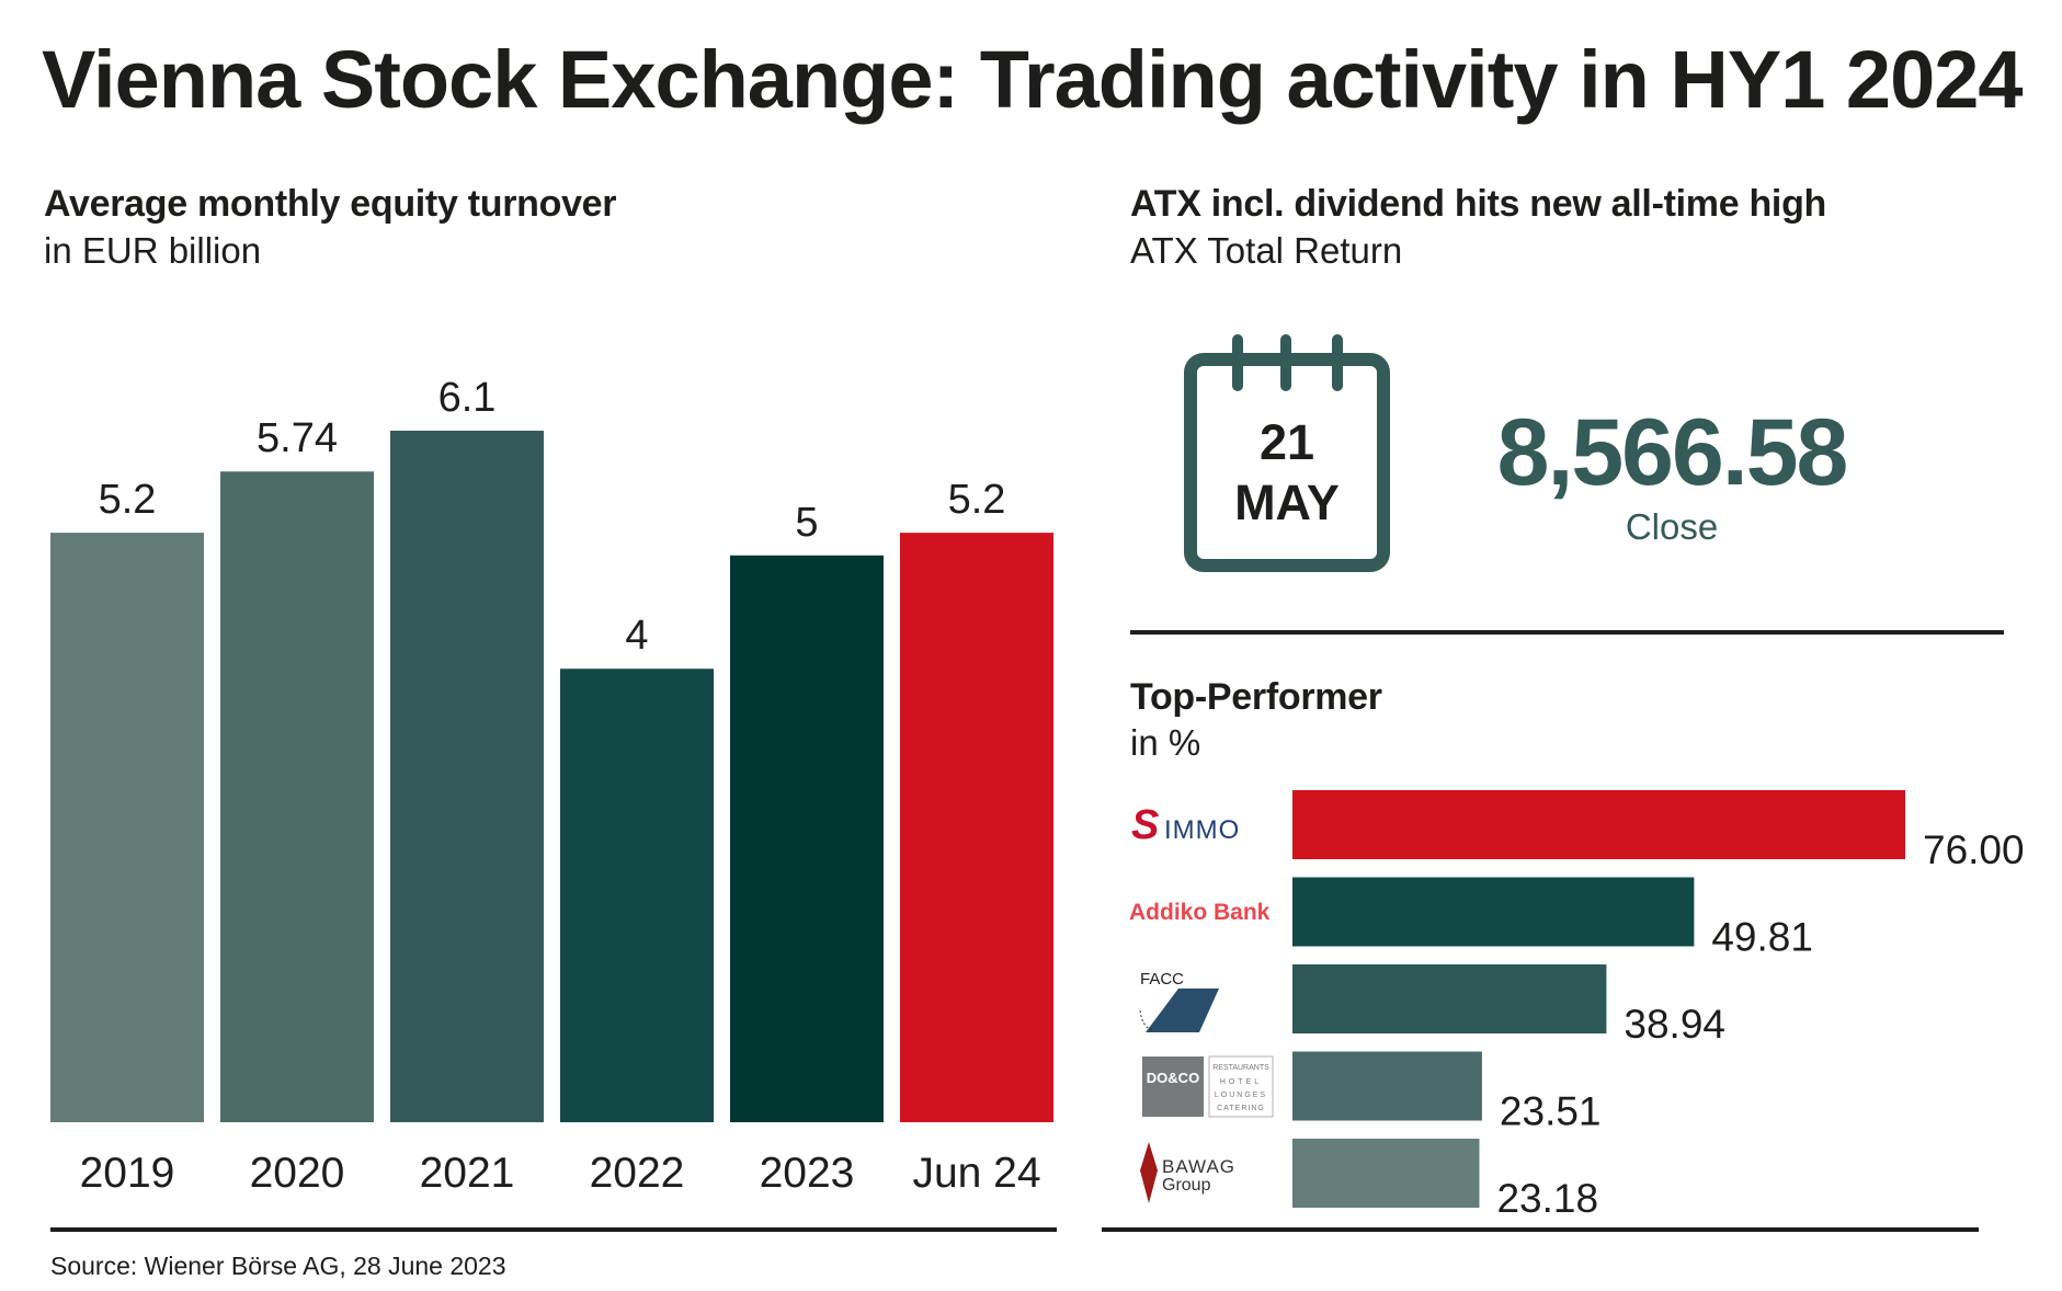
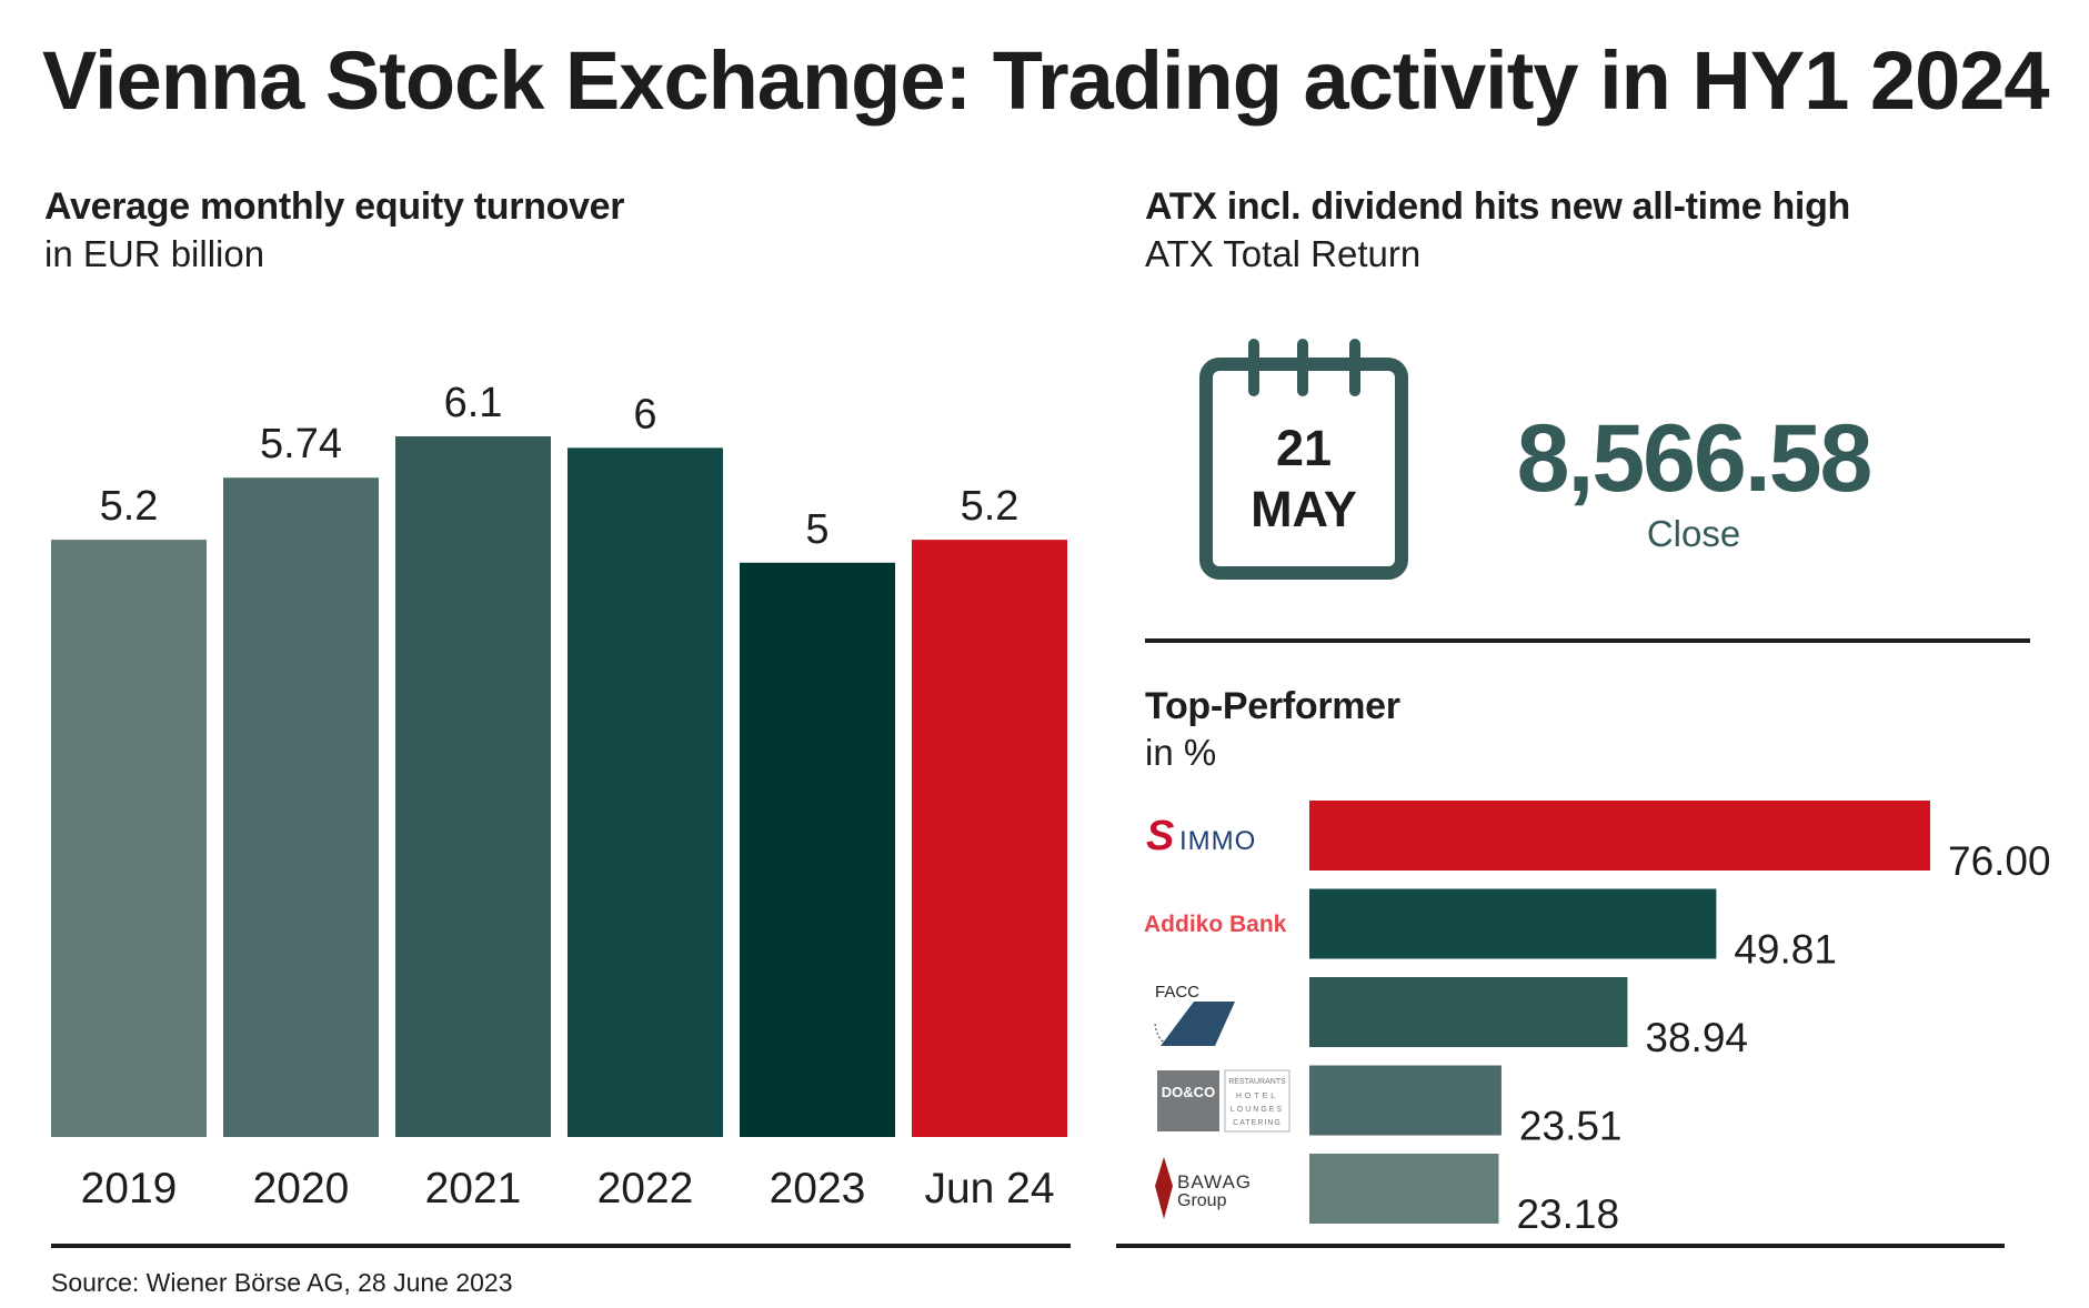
Average monthly equity turnover/2022: 4 -> 6
